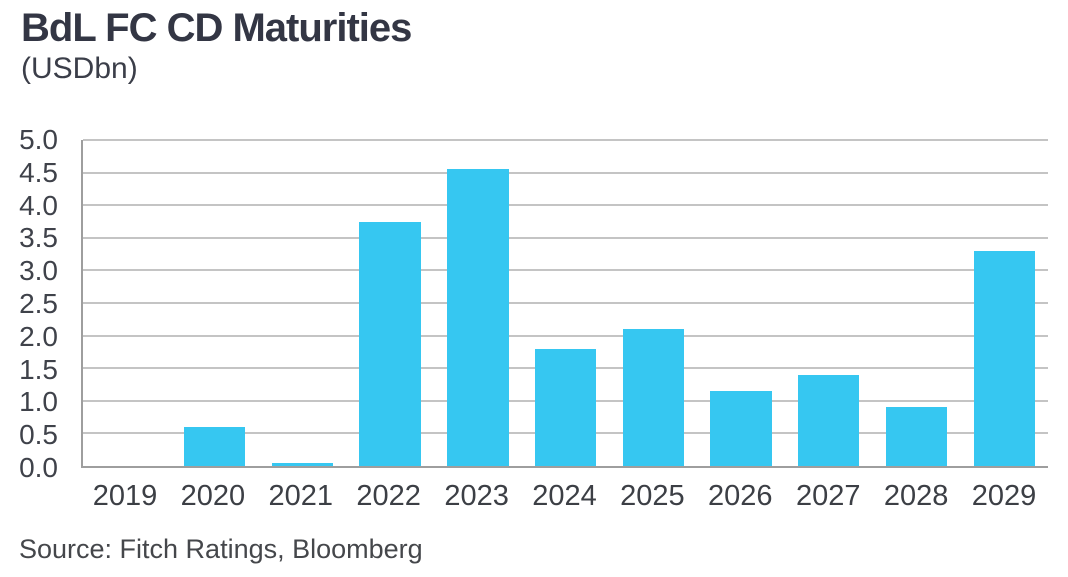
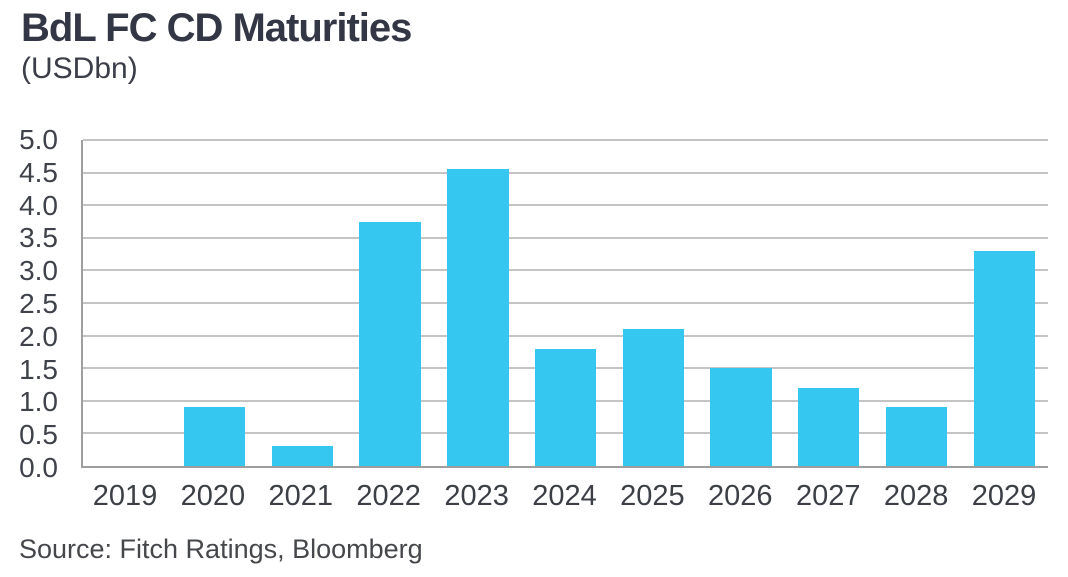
2020: 0.6 -> 0.9
2021: 0.1 -> 0.3
2026: 1.1 -> 1.5
2027: 1.4 -> 1.2
